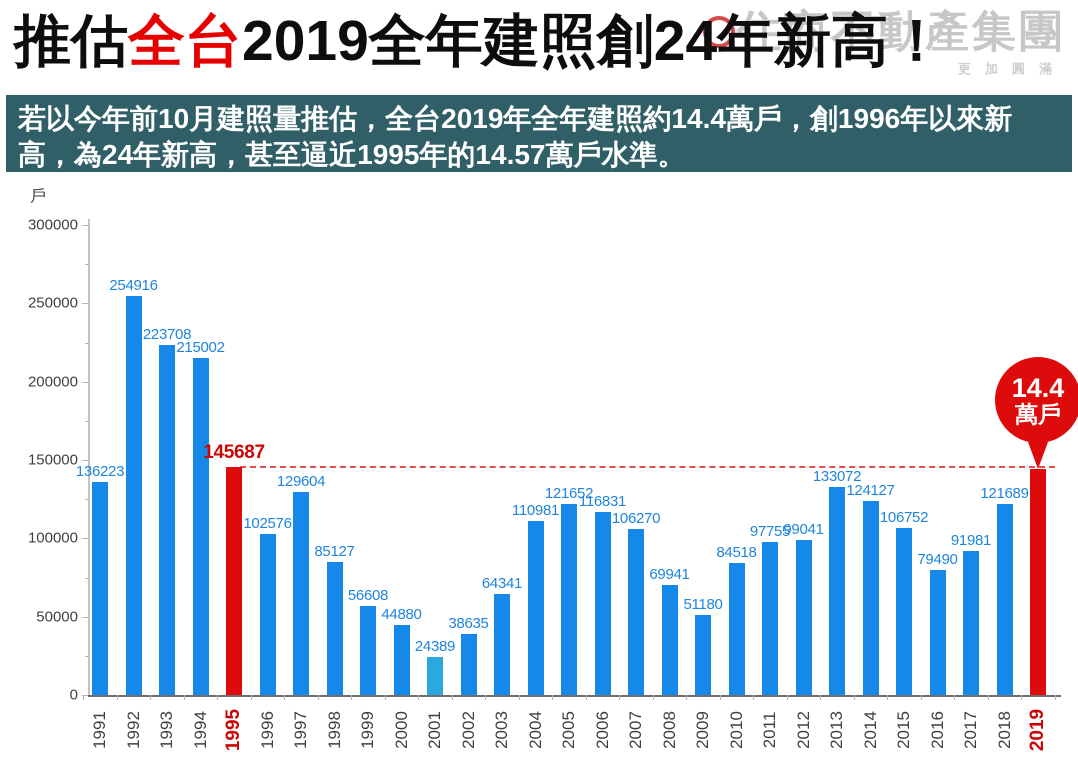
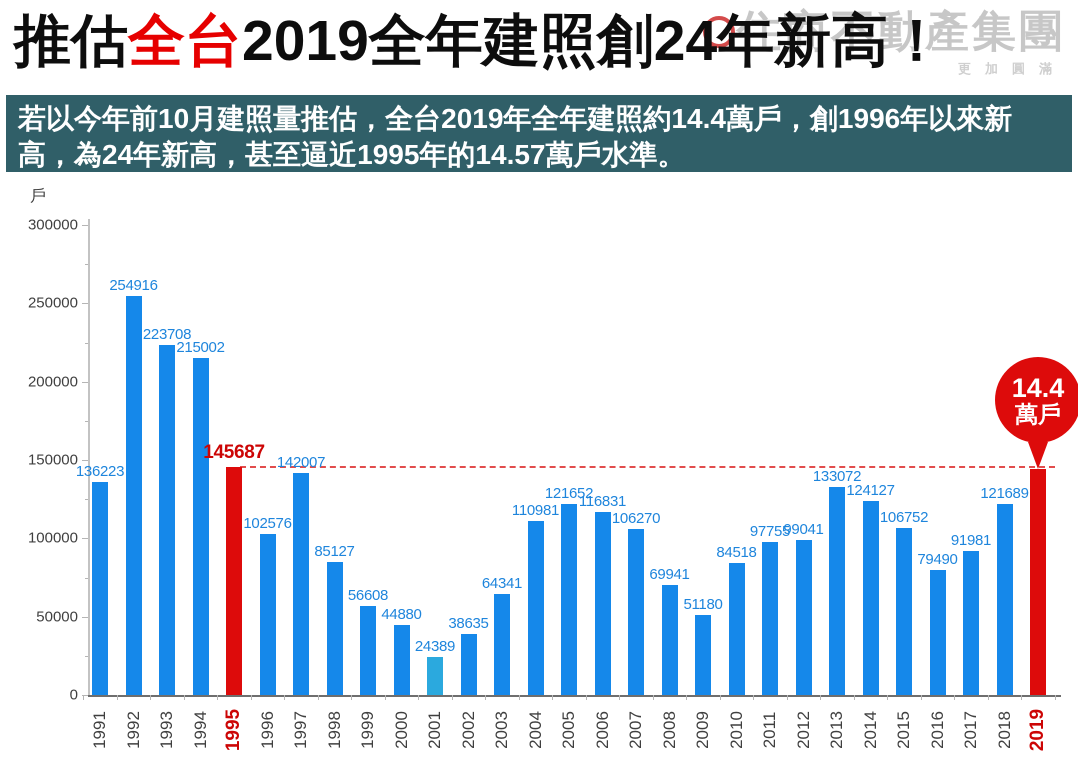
1997: 129604 -> 142007
